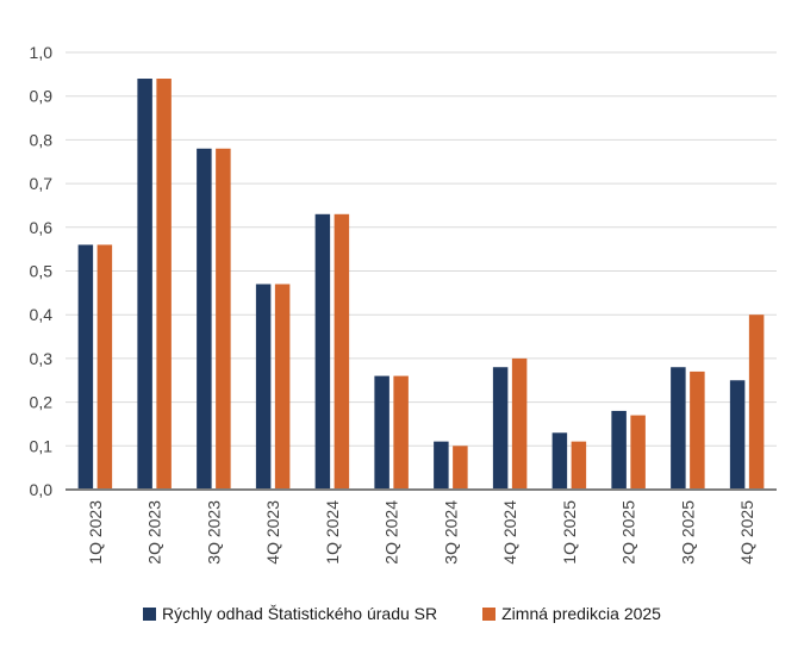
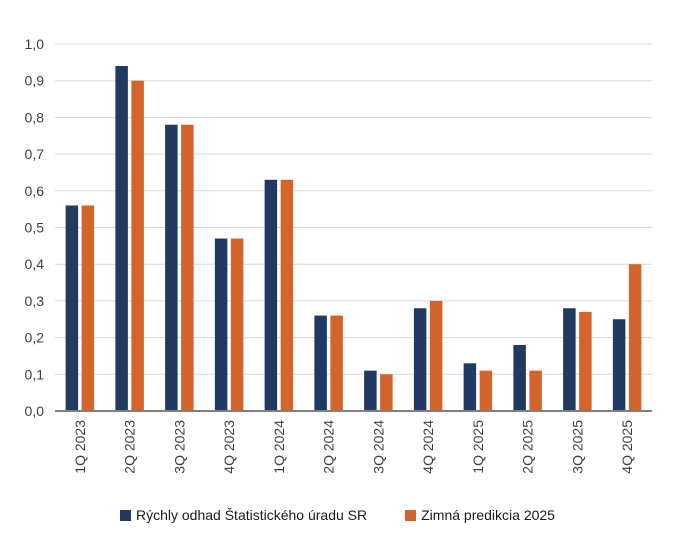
Zimná predikcia 2025/2Q 2023: 0,94 -> 0,90
Zimná predikcia 2025/2Q 2025: 0,17 -> 0,11
